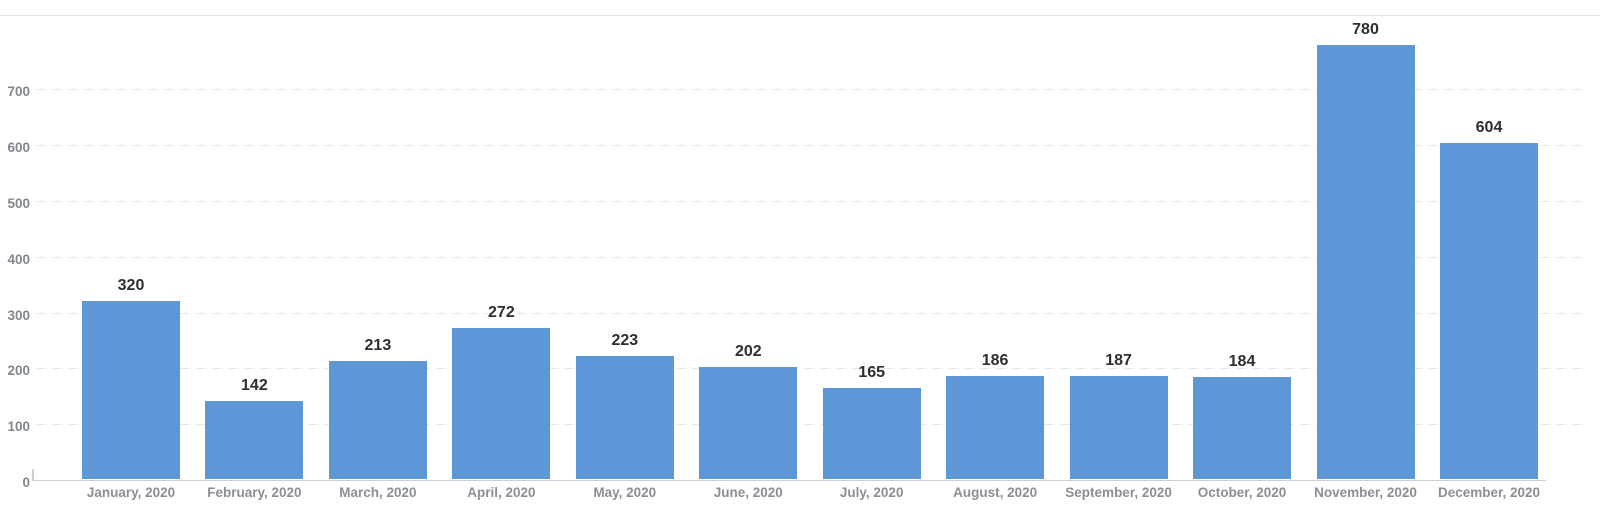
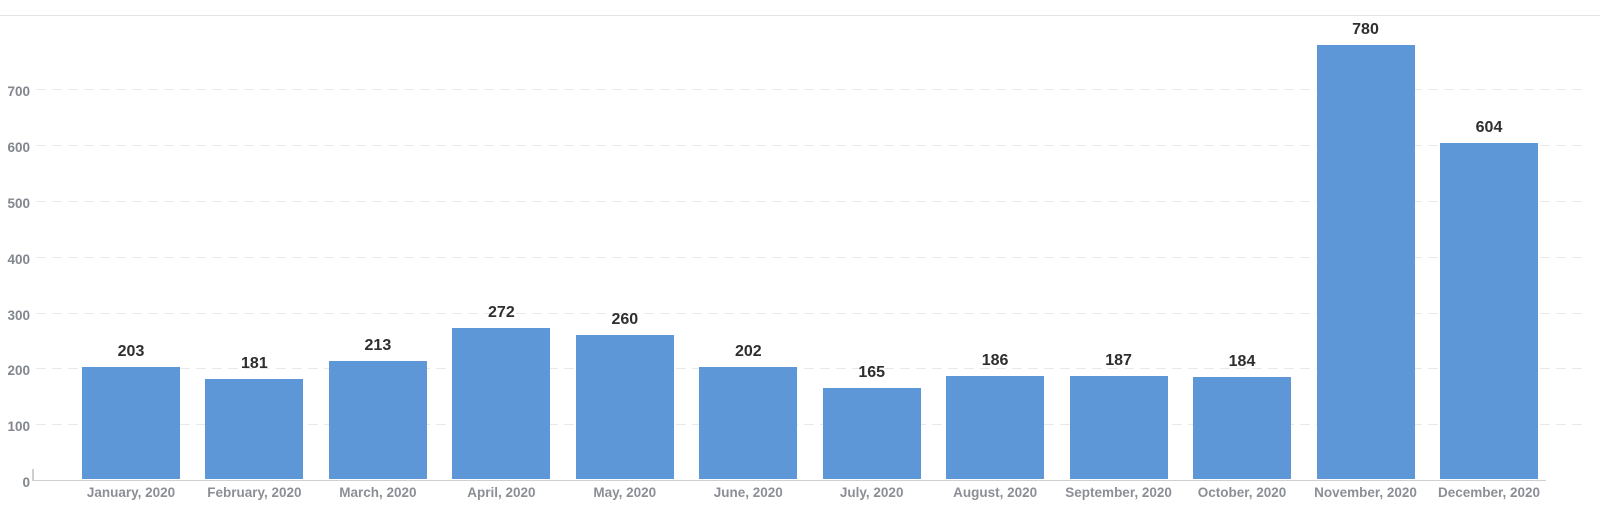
January, 2020: 320 -> 203
February, 2020: 142 -> 181
May, 2020: 223 -> 260
